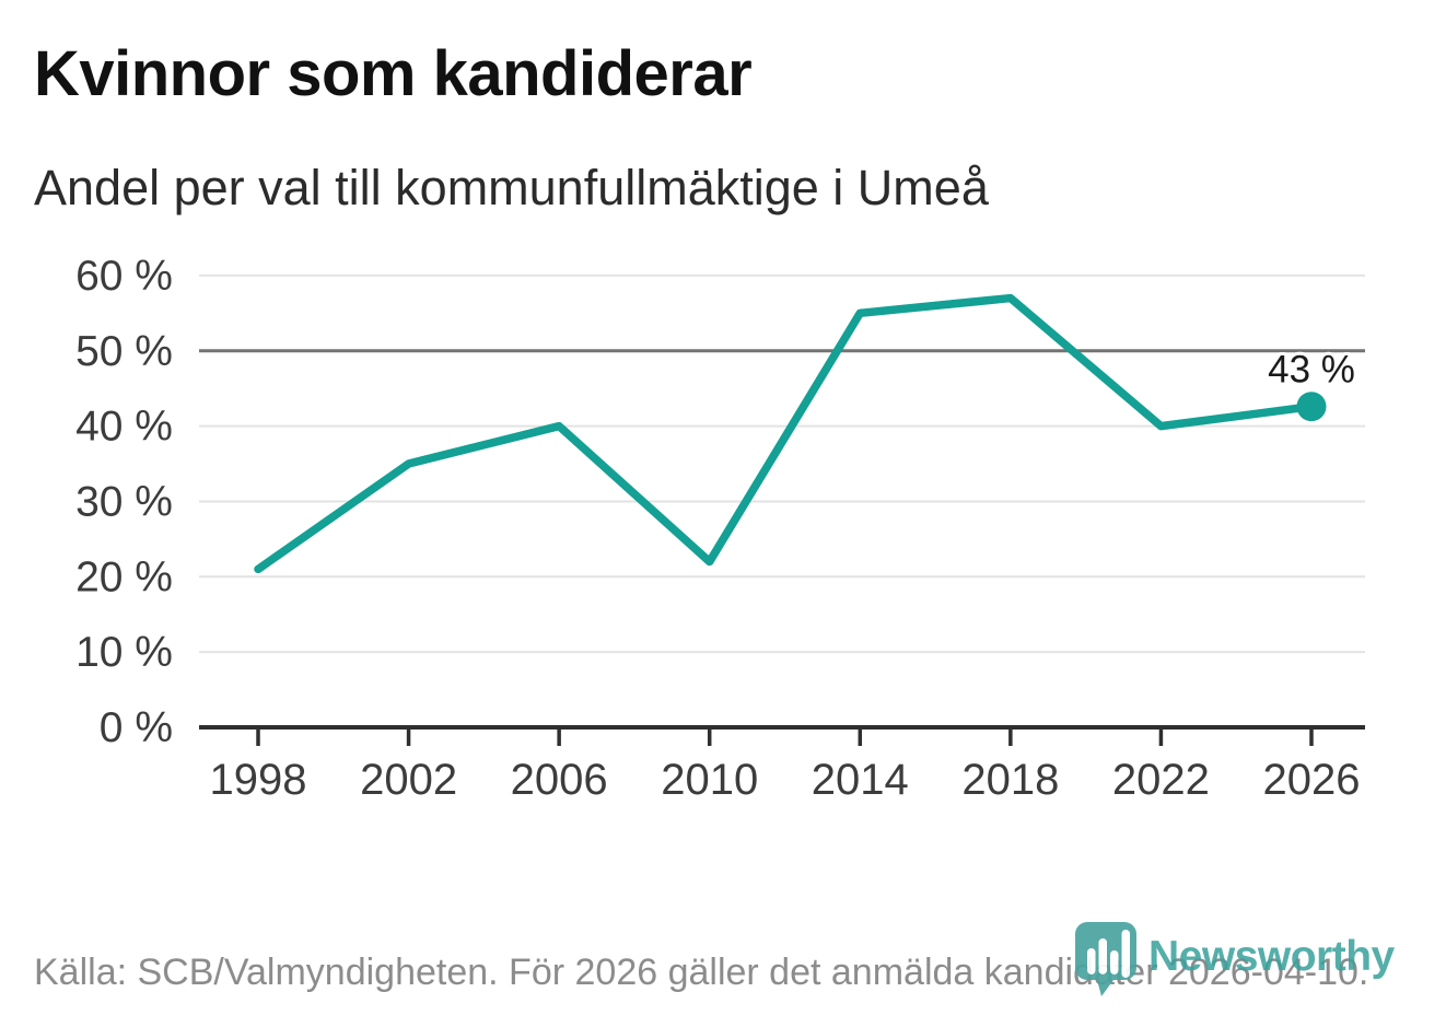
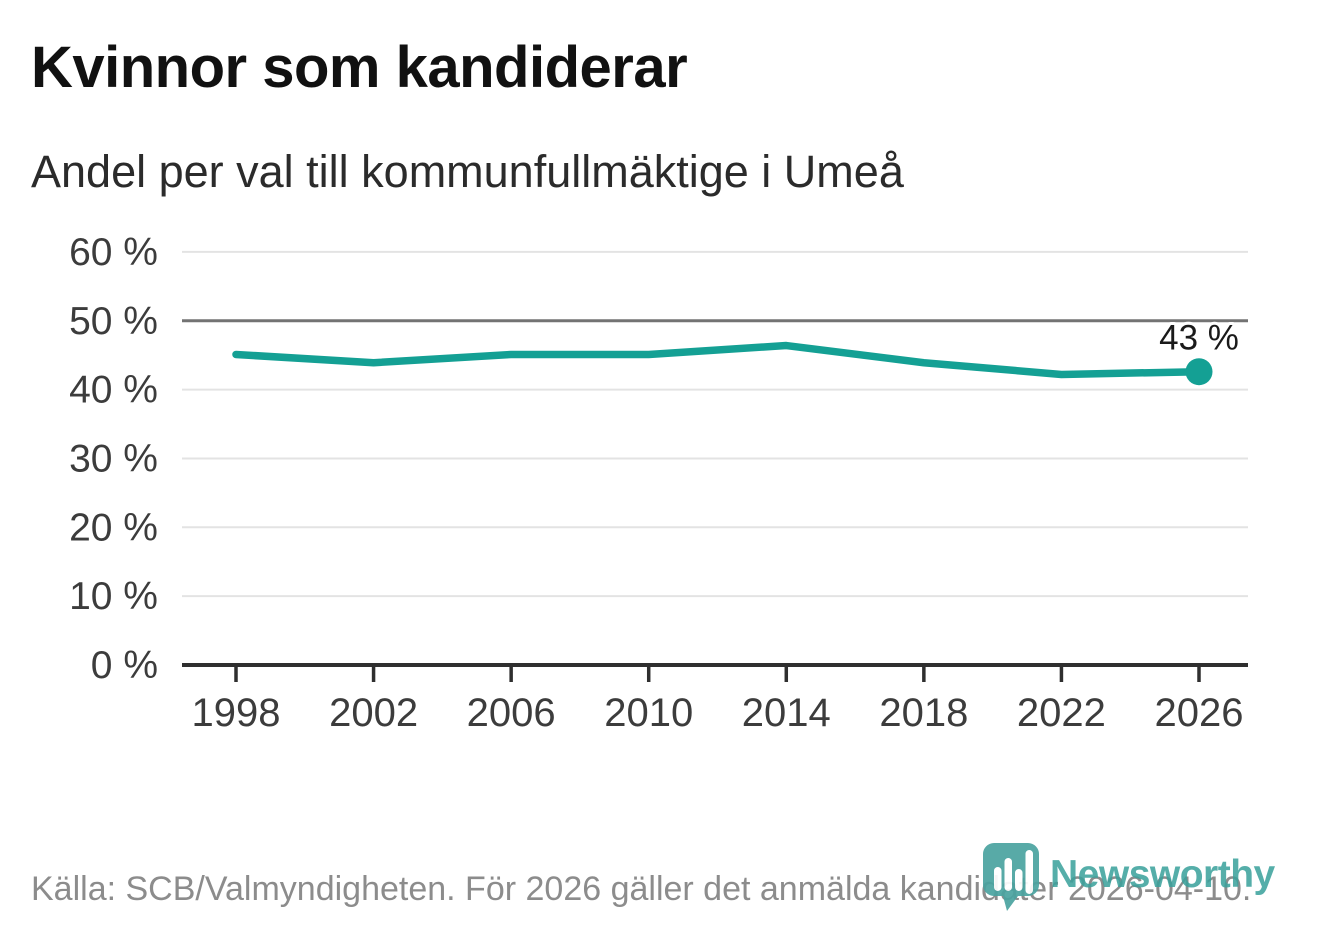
1998: 21% -> 45%
2002: 35% -> 44%
2006: 40% -> 45%
2010: 22% -> 45%
2014: 55% -> 46%
2018: 57% -> 44%
2022: 40% -> 42%
